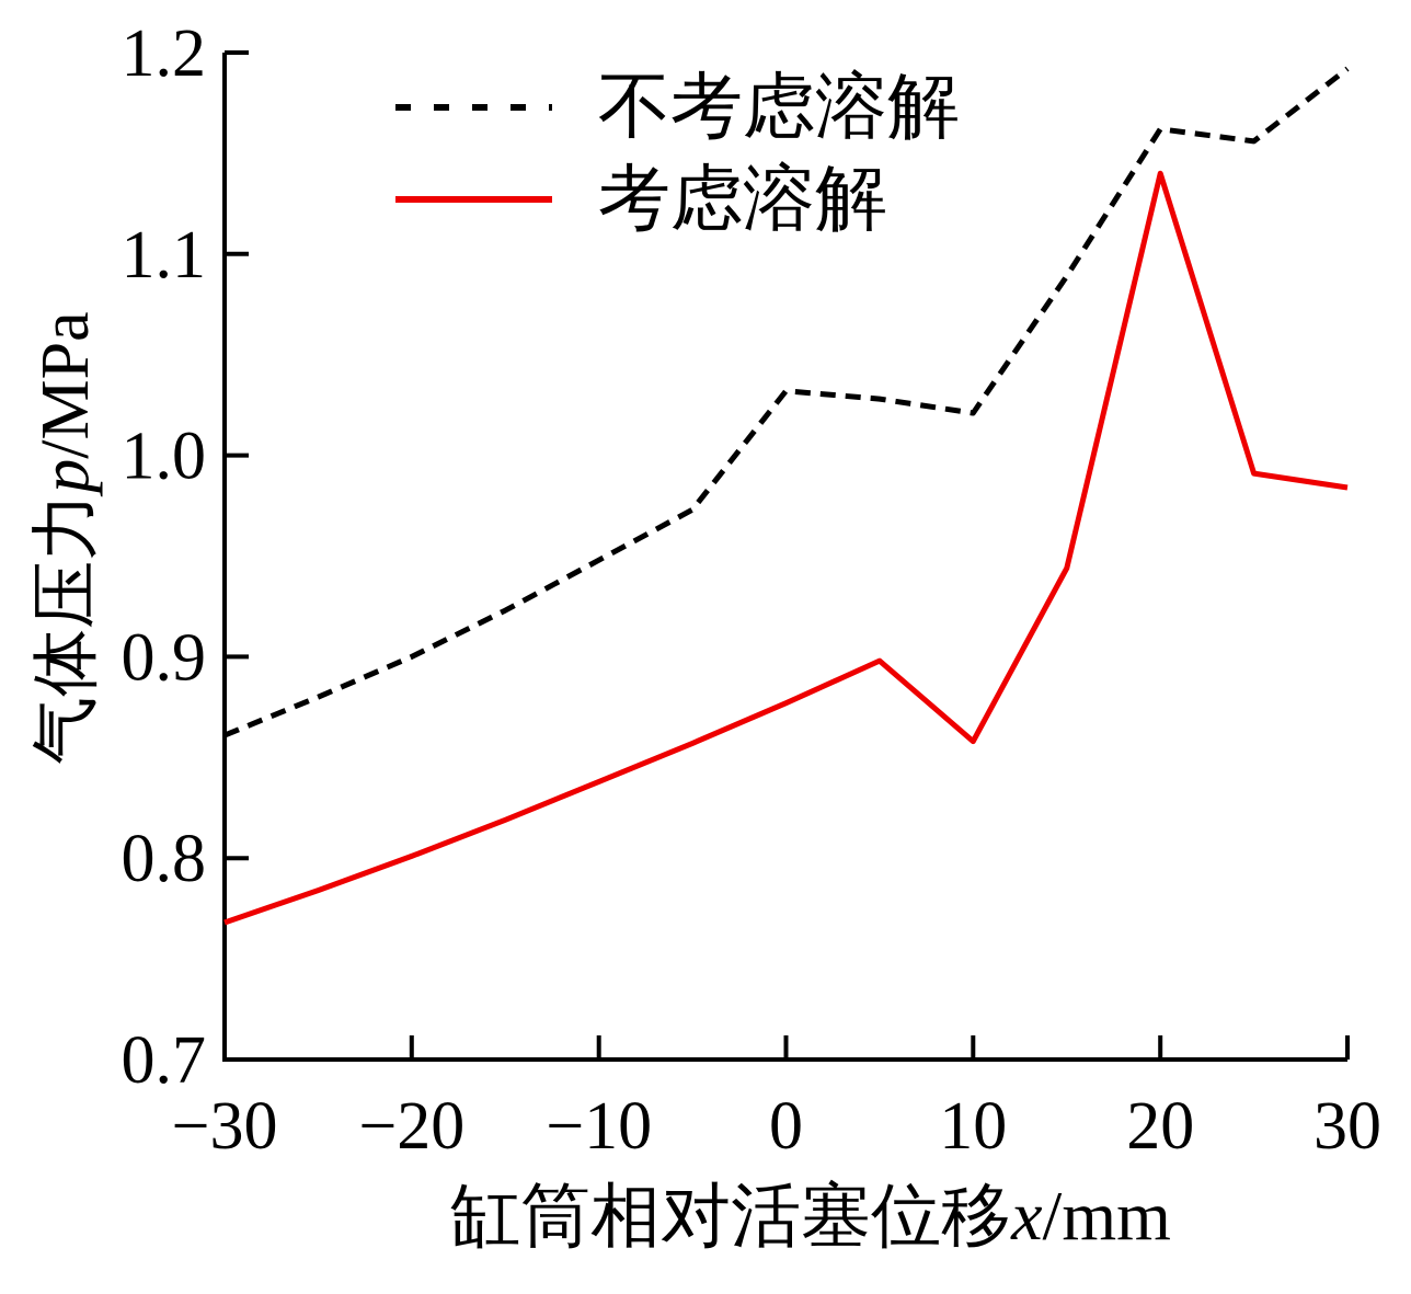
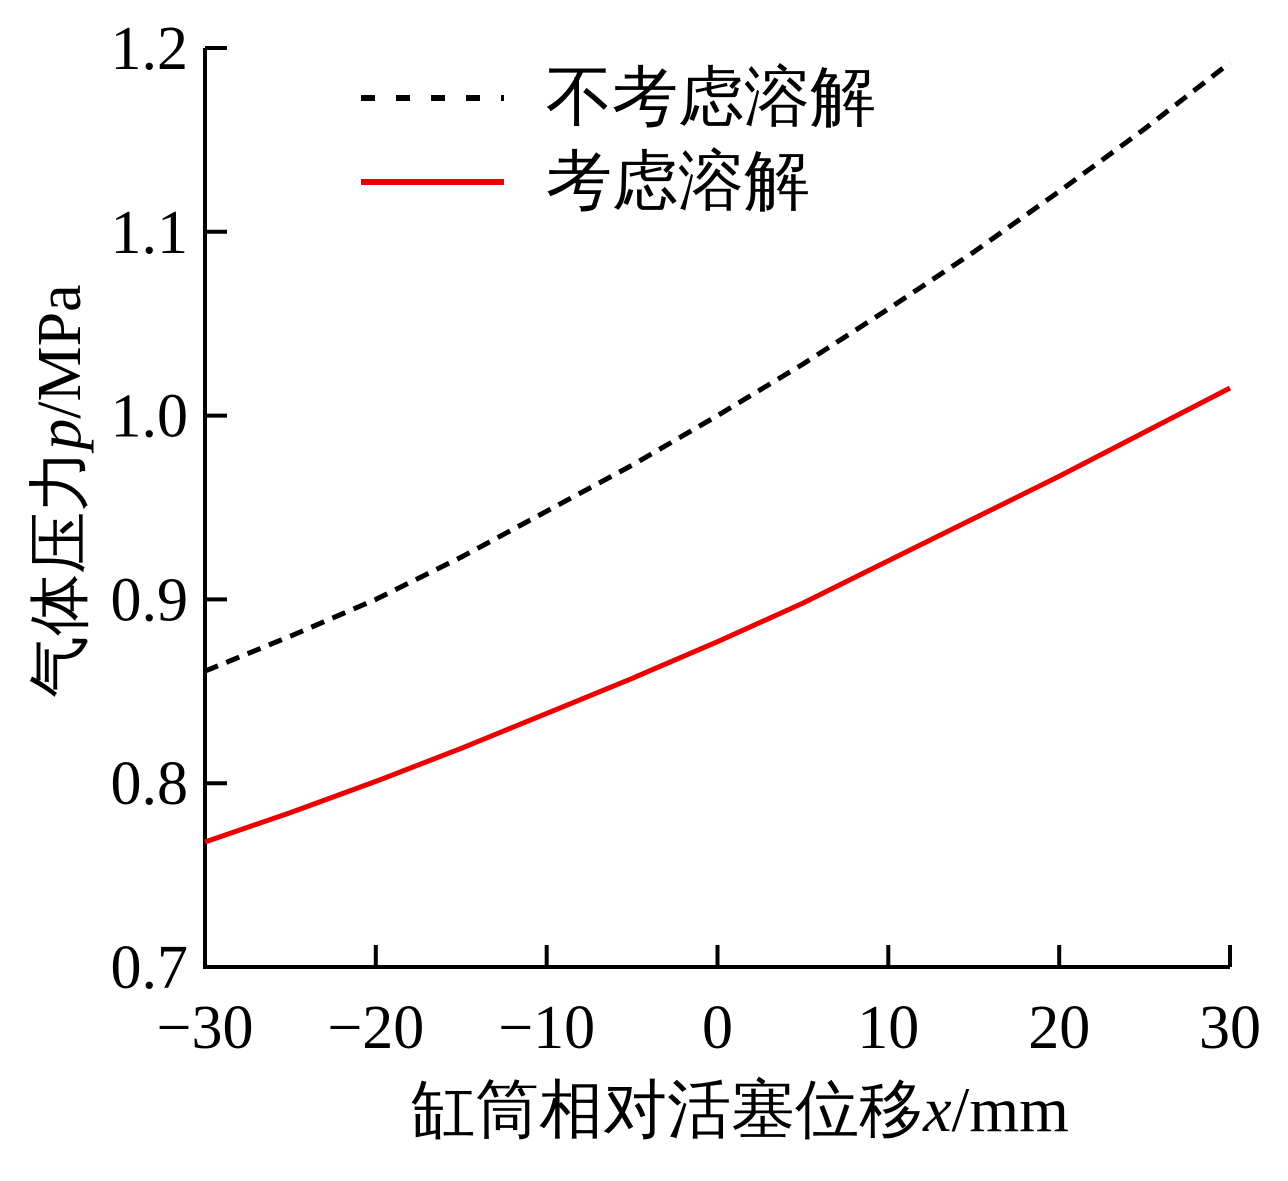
不考虑溶解/0: 1.032 -> 1.000
不考虑溶解/10: 1.021 -> 1.058
考虑溶解/10: 0.858 -> 0.921
不考虑溶解/20: 1.162 -> 1.122
考虑溶解/20: 1.140 -> 0.967
考虑溶解/30: 0.984 -> 1.015
